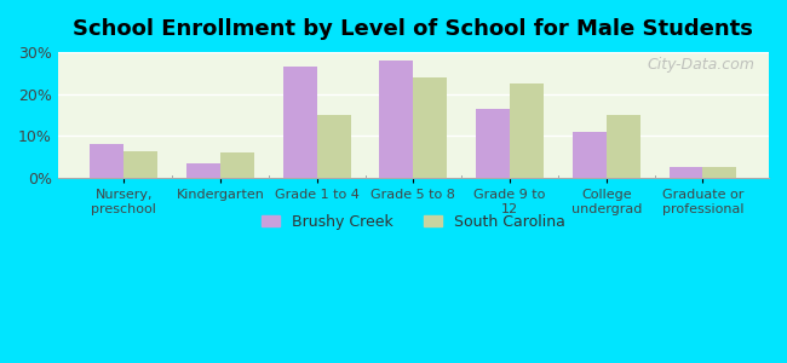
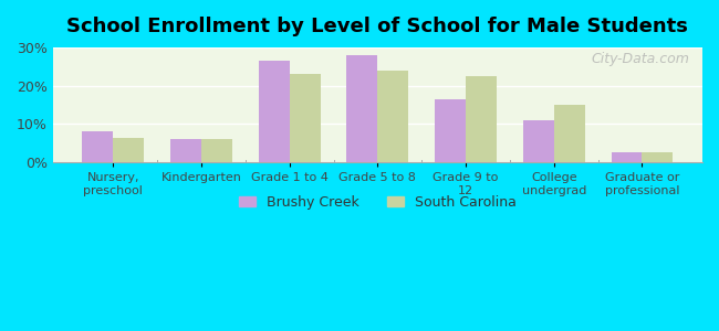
Brushy Creek/Kindergarten: 3.5% -> 6.0%
South Carolina/Grade 1 to 4: 15.0% -> 23.0%
